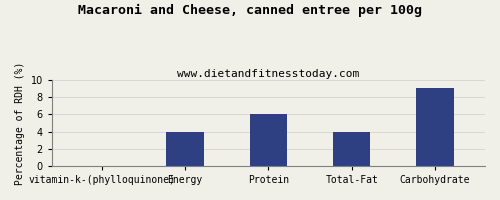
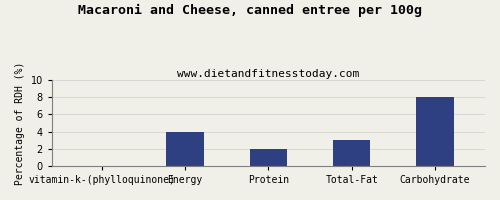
Protein: 6 -> 2
Total-Fat: 4 -> 3
Carbohydrate: 9 -> 8
